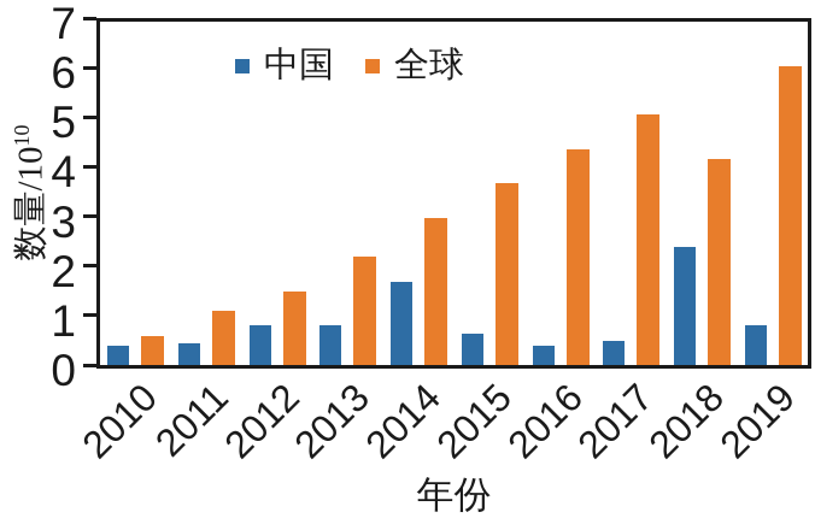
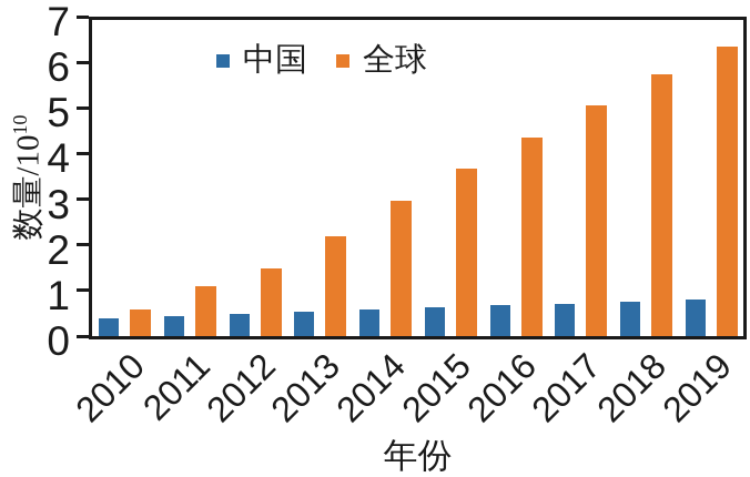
中国/2012: 0.8 -> 0.5
中国/2013: 0.8 -> 0.6
中国/2014: 1.7 -> 0.6
中国/2016: 0.4 -> 0.7
中国/2017: 0.5 -> 0.7
中国/2018: 2.4 -> 0.8
全球/2018: 4.2 -> 5.8
全球/2019: 6.1 -> 6.4
